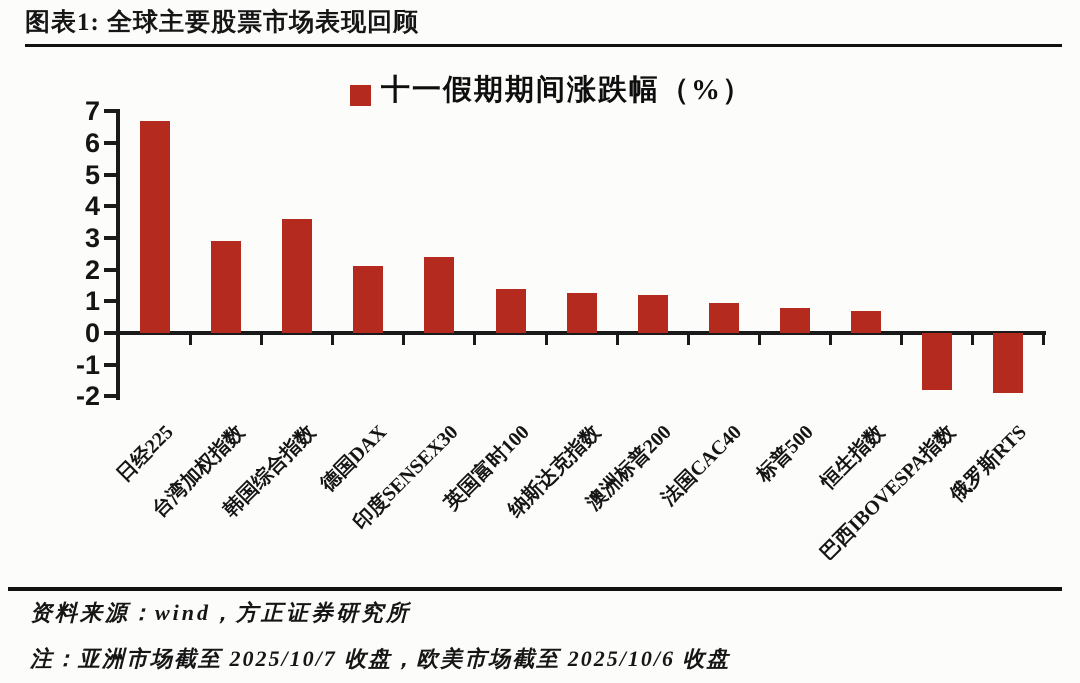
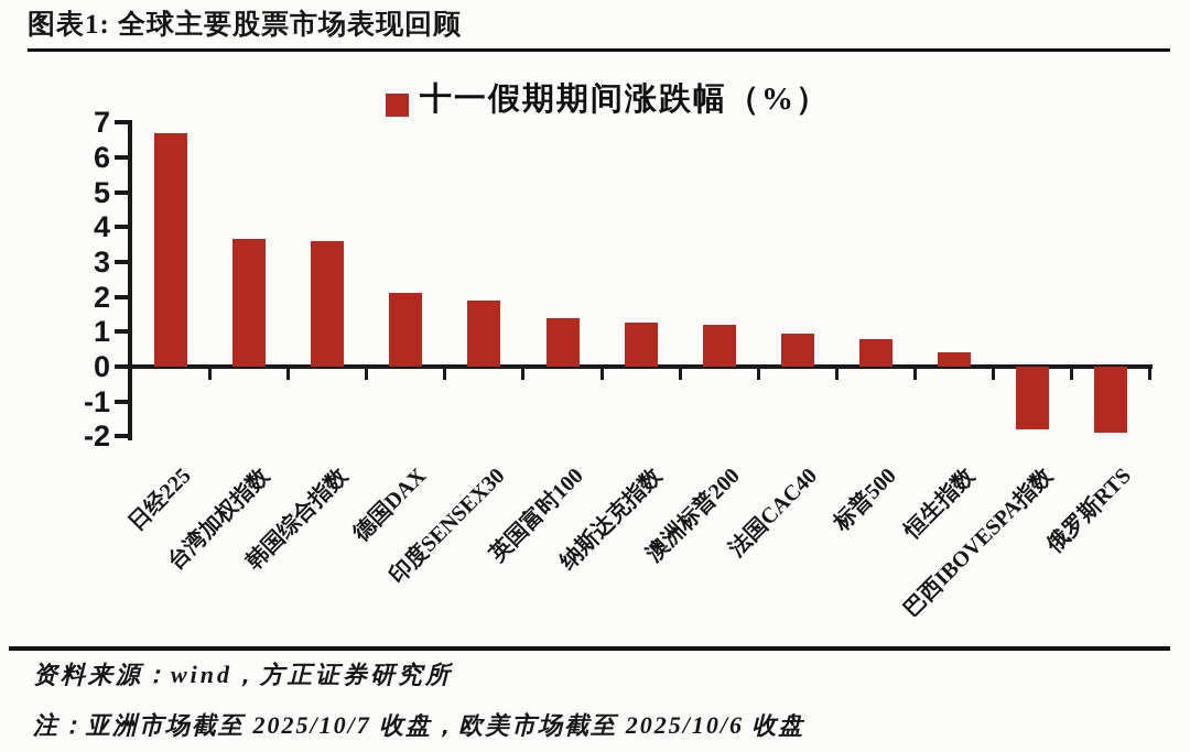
台湾加权指数: 2.9 -> 3.6
印度SENSEX30: 2.4 -> 1.9
恒生指数: 0.7 -> 0.4
